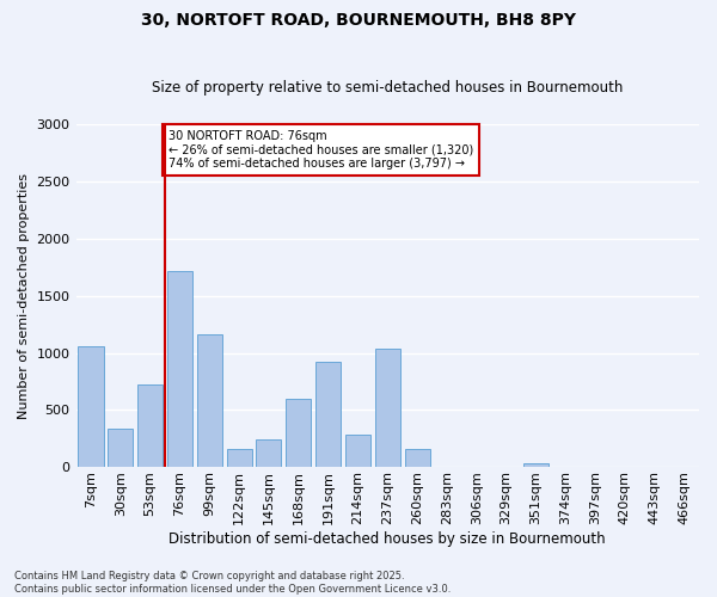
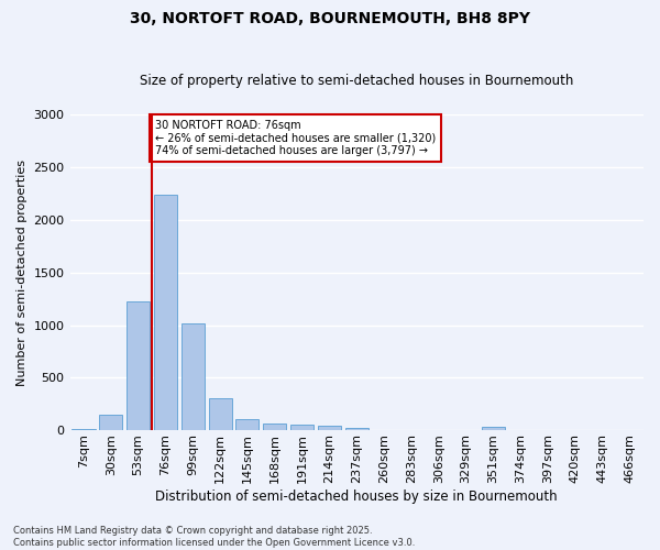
7sqm: 1060 -> 20
30sqm: 340 -> 150
53sqm: 720 -> 1230
76sqm: 1720 -> 2240
99sqm: 1160 -> 1020
122sqm: 160 -> 310
145sqm: 240 -> 100
168sqm: 600 -> 60
191sqm: 920 -> 60
214sqm: 280 -> 40
237sqm: 1040 -> 20
260sqm: 160 -> 0
